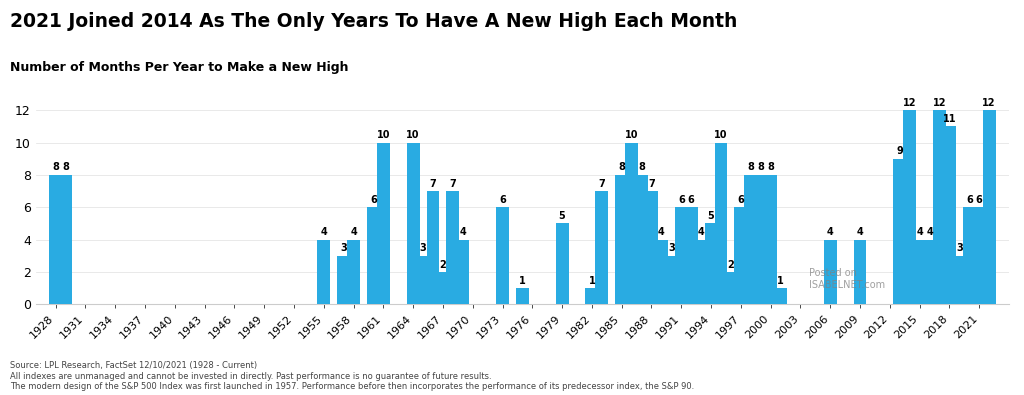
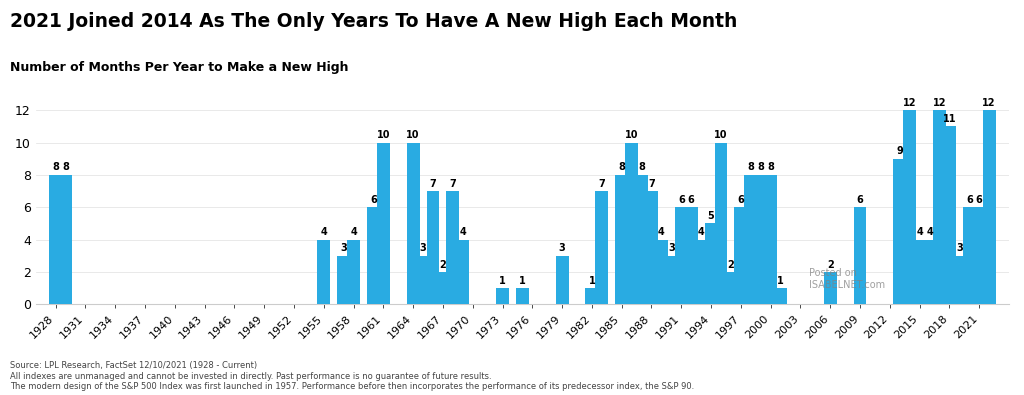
1973: 6 -> 1
1979: 5 -> 3
2006: 4 -> 2
2009: 4 -> 6
